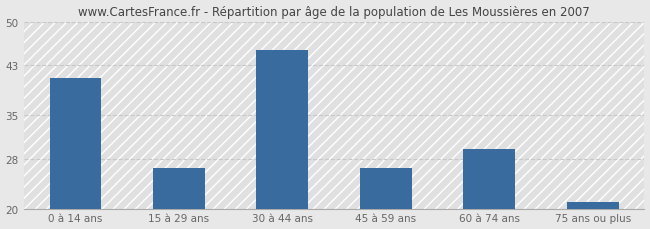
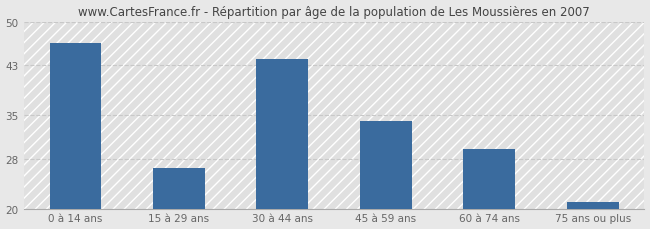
0 à 14 ans: 41.0 -> 46.6
30 à 44 ans: 45.5 -> 44.0
45 à 59 ans: 26.5 -> 34.0
